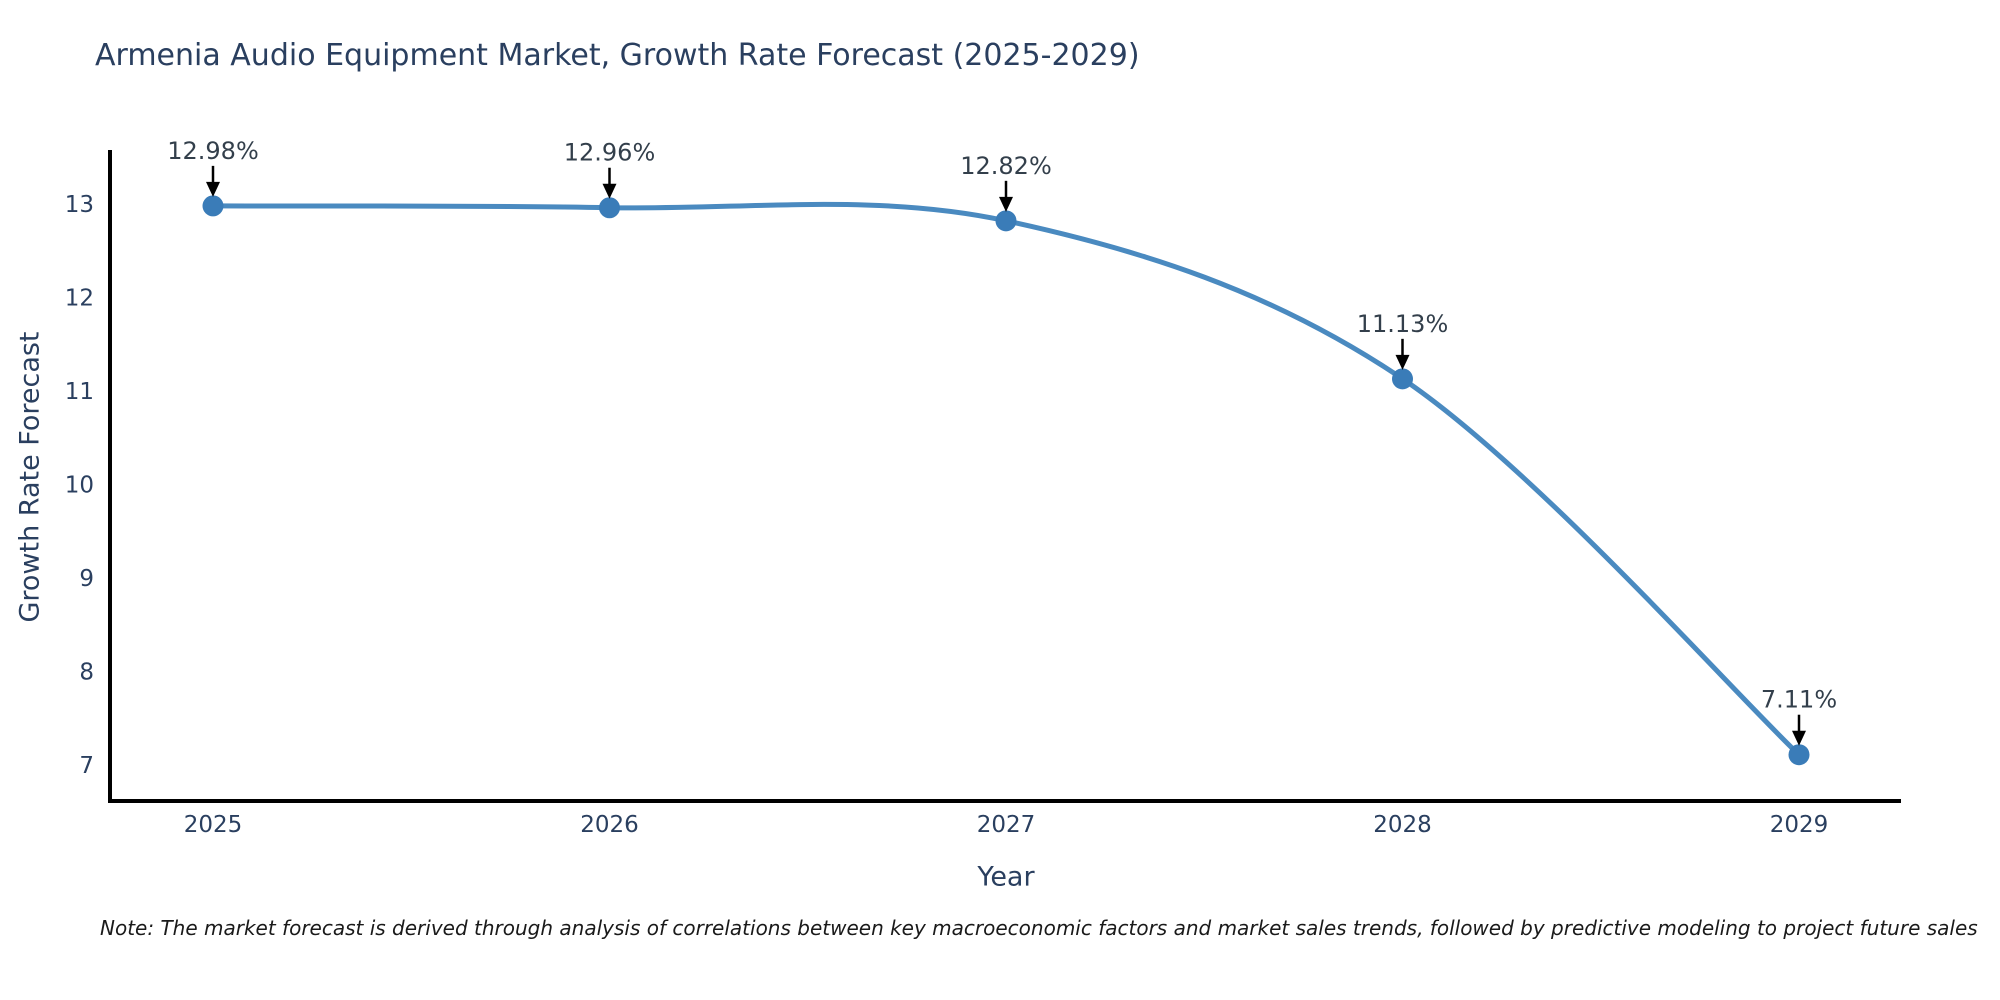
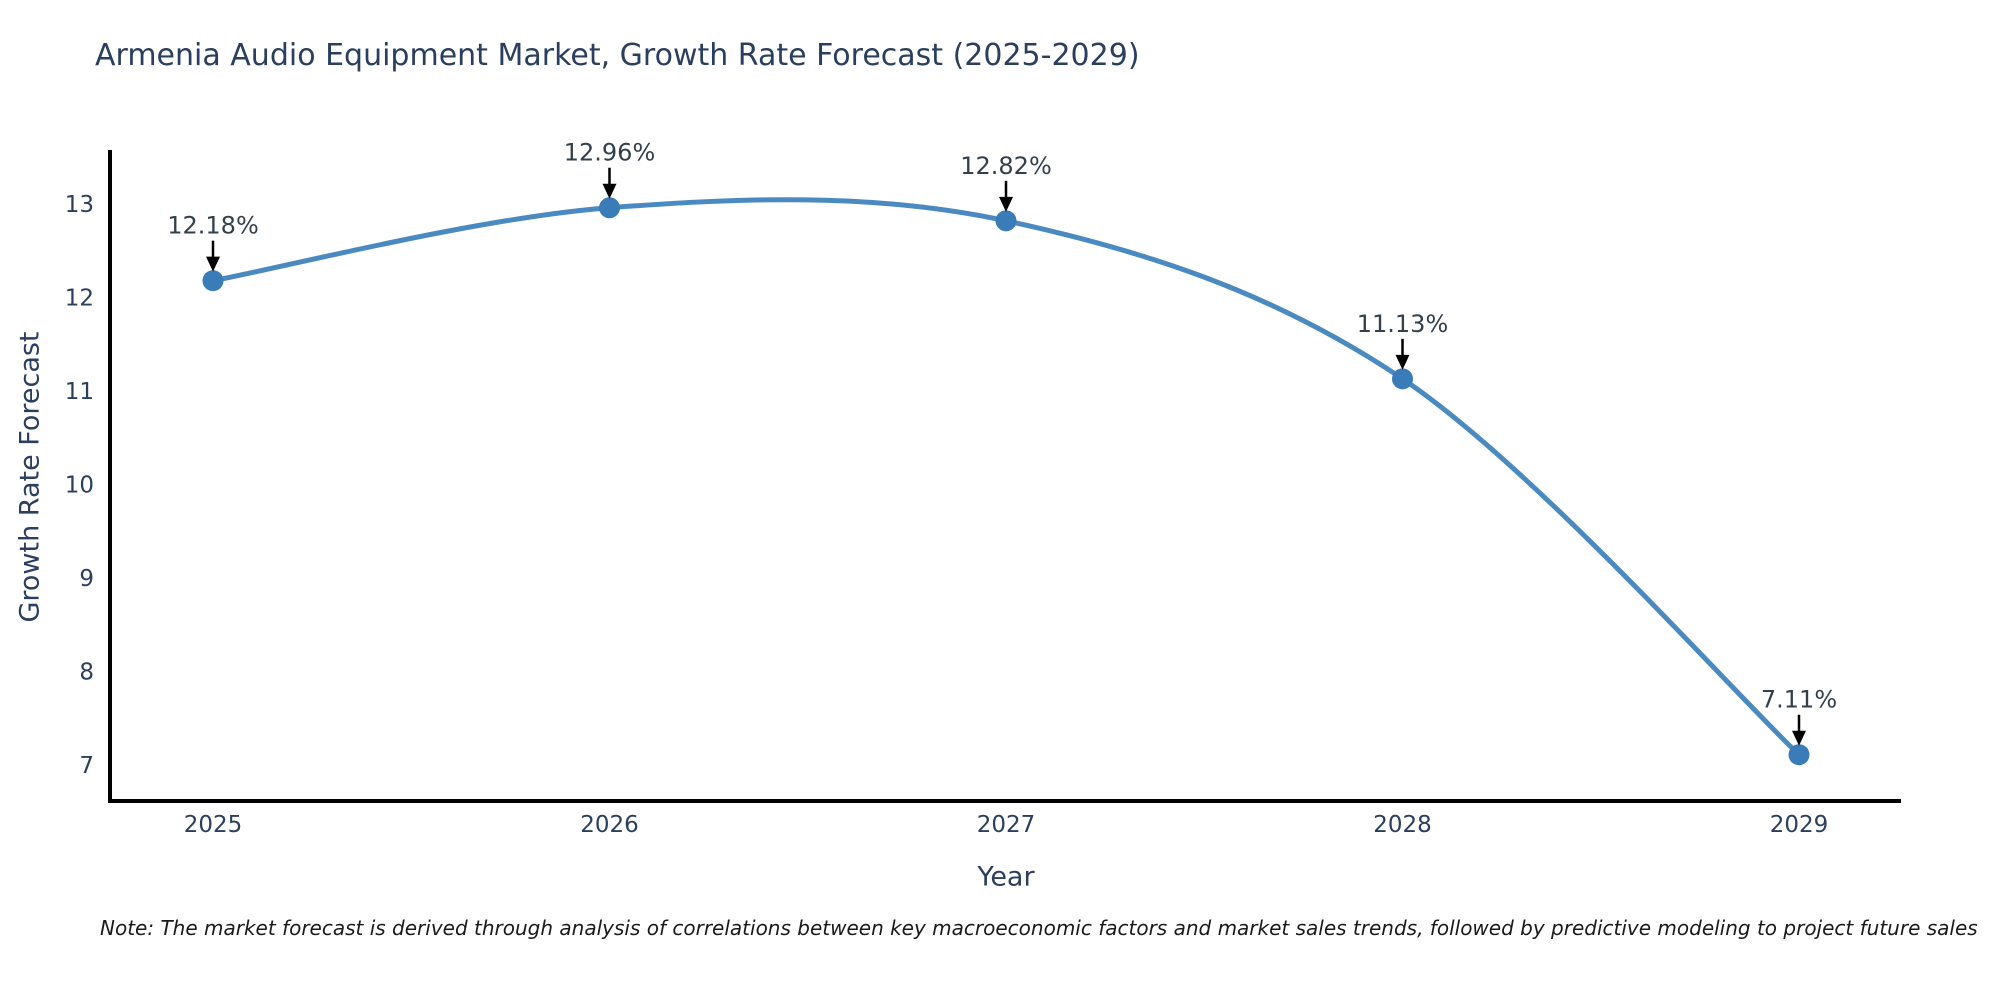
2025: 12.98% -> 12.18%
